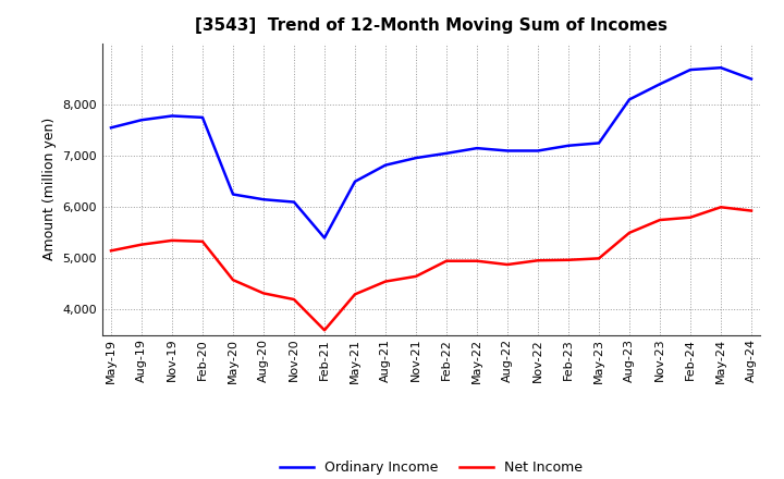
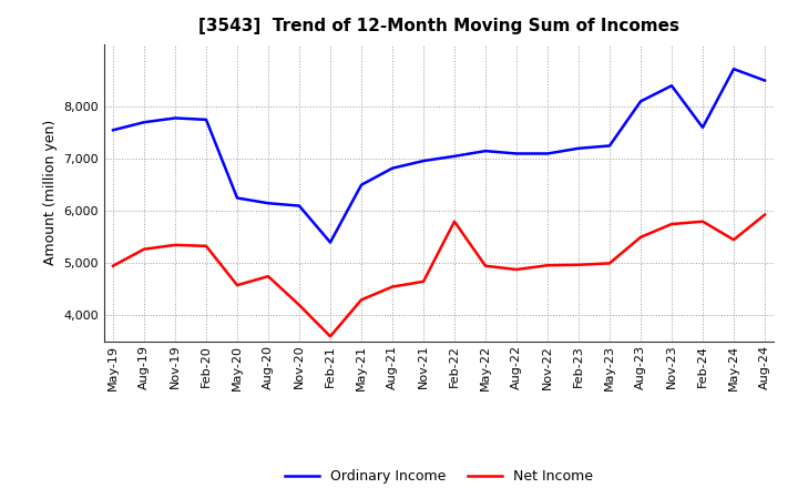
Net Income/May-19: 5,150 -> 4,950
Net Income/Aug-20: 4,320 -> 4,750
Net Income/Feb-22: 4,950 -> 5,800
Ordinary Income/Feb-24: 8,680 -> 7,600
Net Income/May-24: 6,000 -> 5,450
